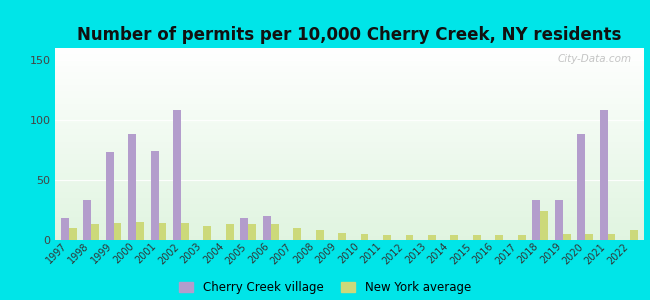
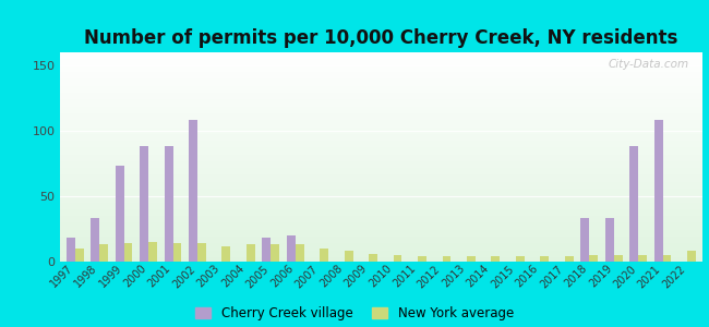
Cherry Creek village/2001: 74 -> 88
New York average/2018: 24 -> 5
